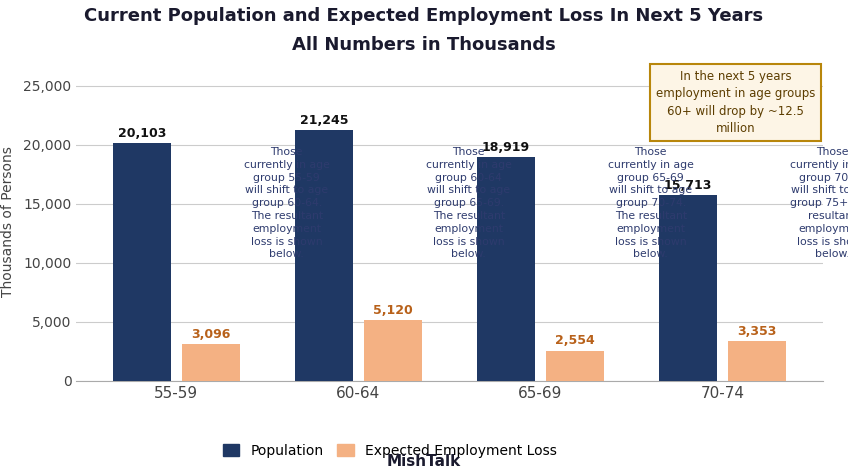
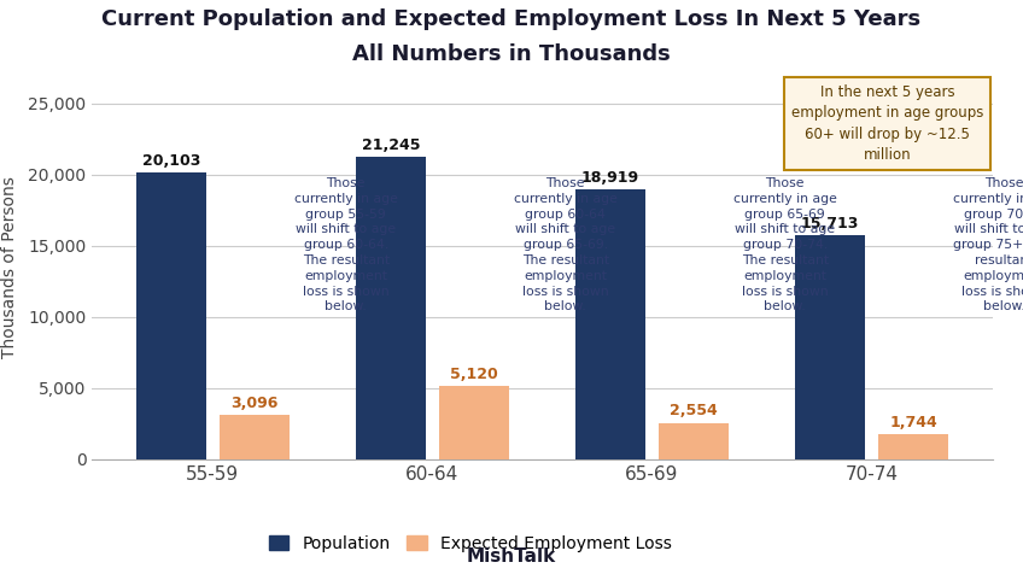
Expected Employment Loss/70-74: 3,353 -> 1,744
